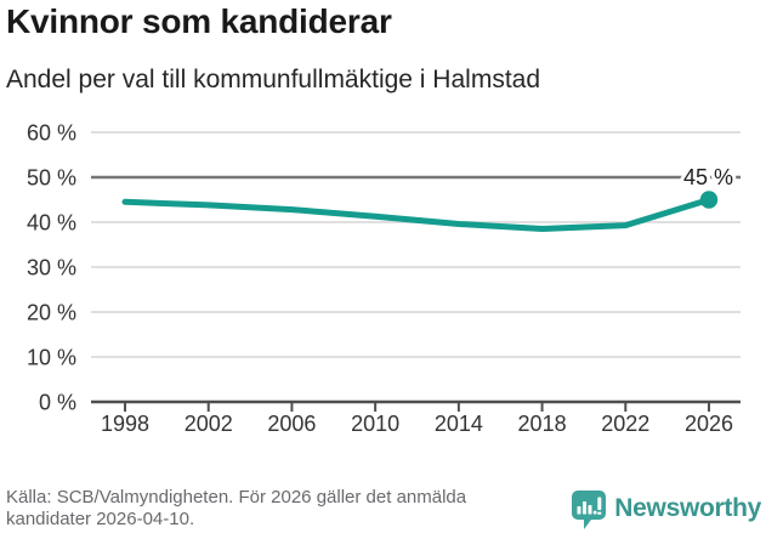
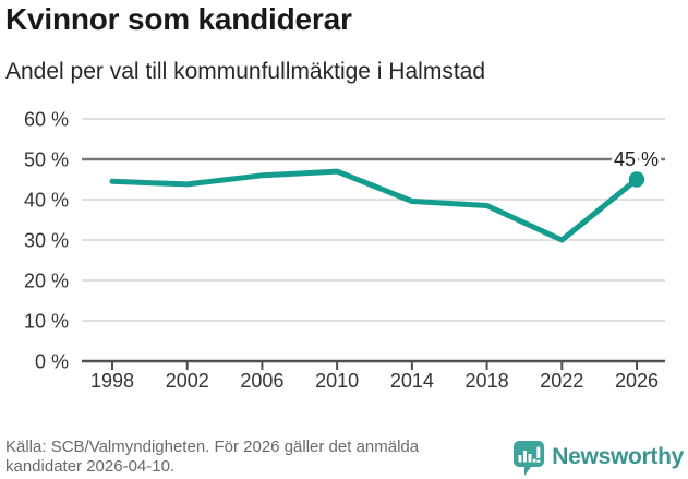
2006: 43% -> 46%
2010: 41% -> 47%
2022: 39% -> 30%
